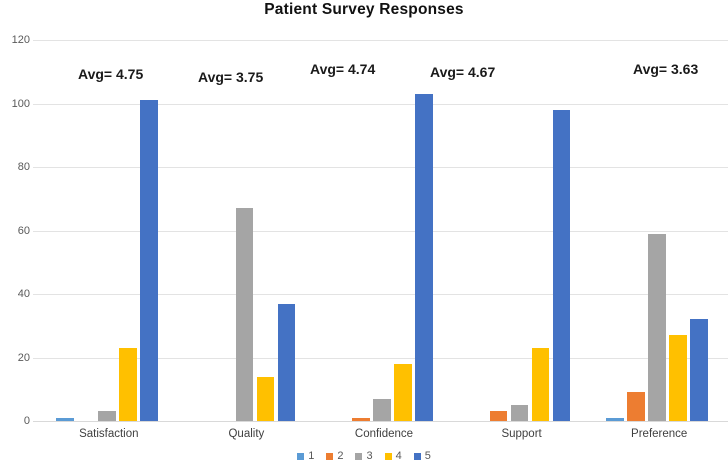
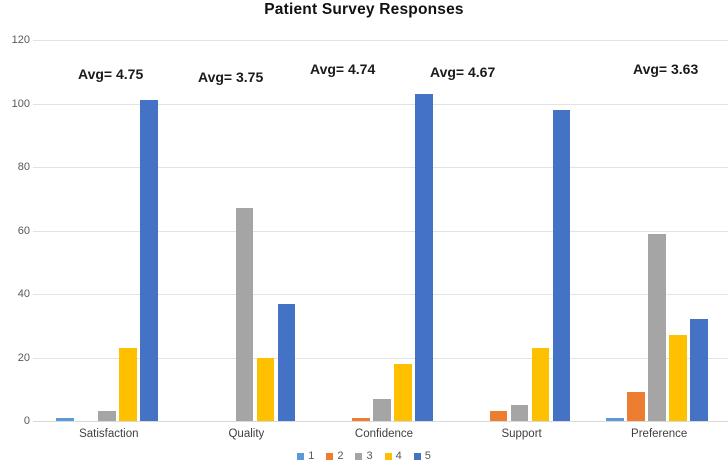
4/Quality: 14 -> 20
